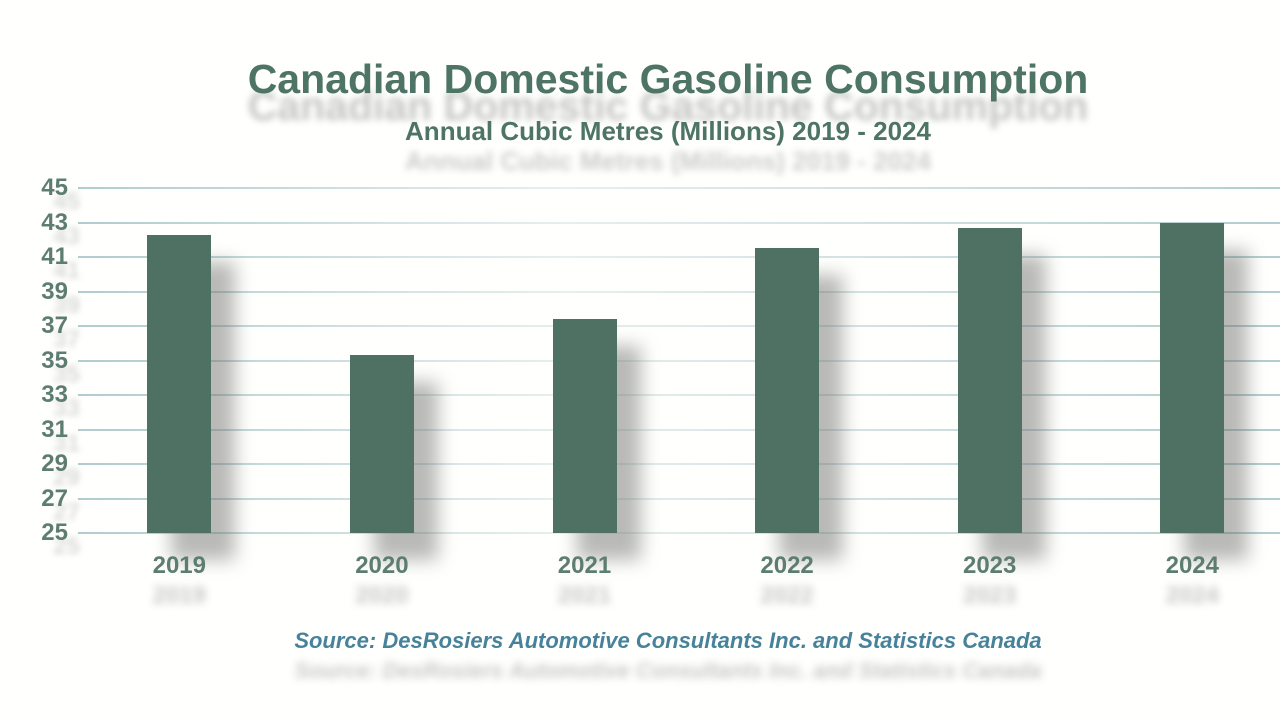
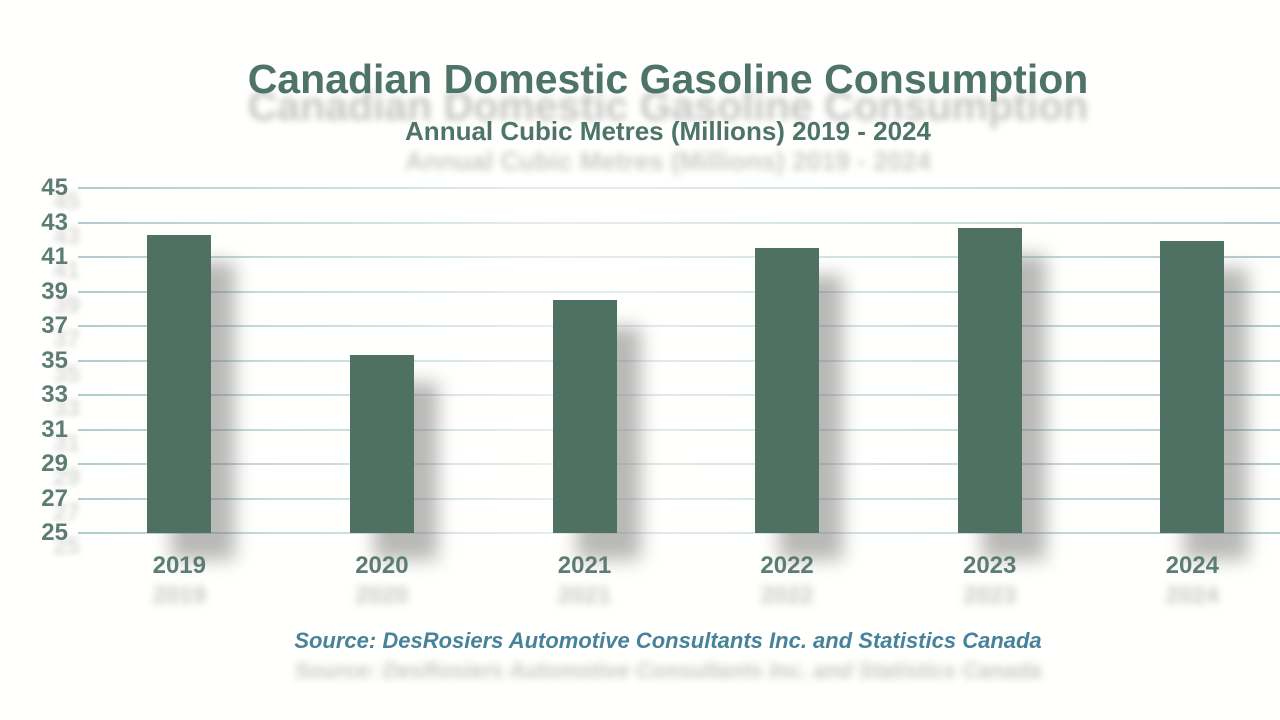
2021: 37.4 -> 38.5
2024: 43.0 -> 41.9
